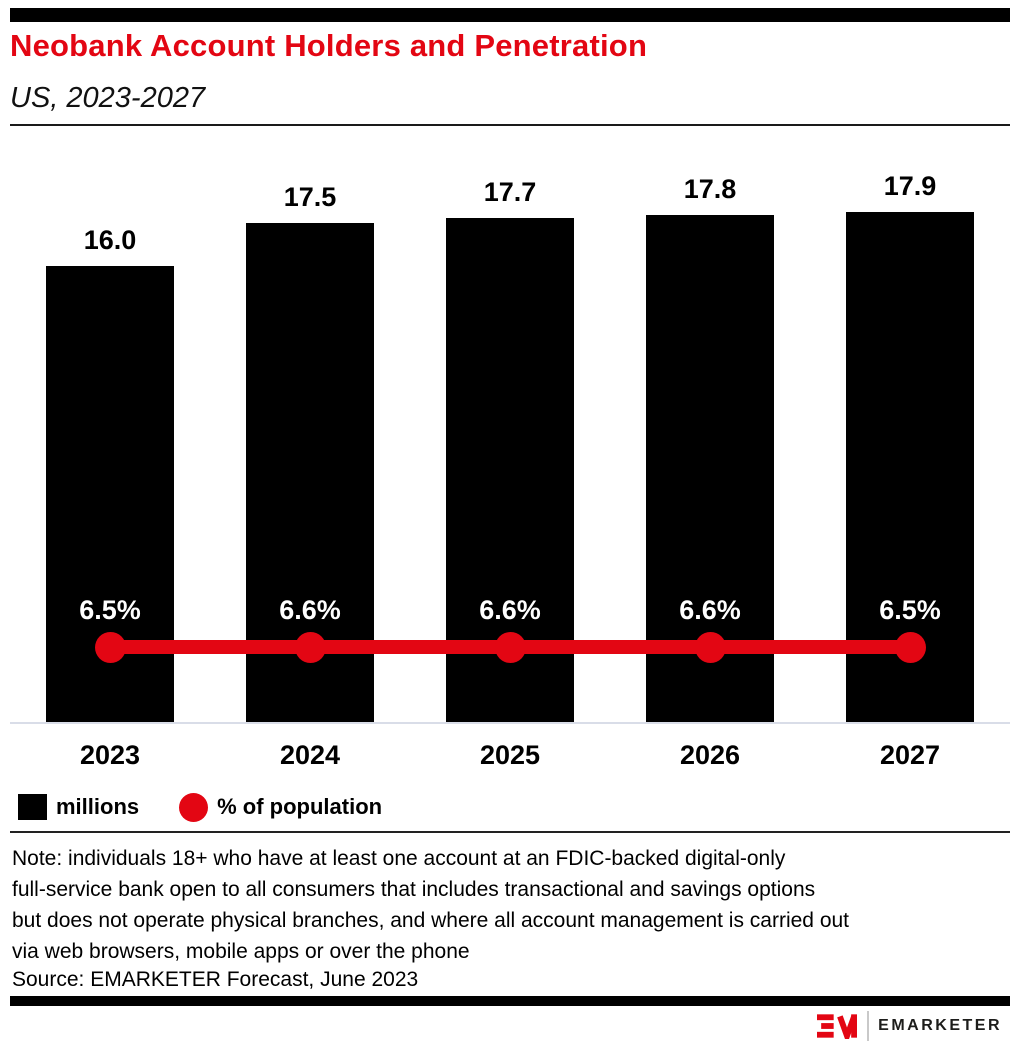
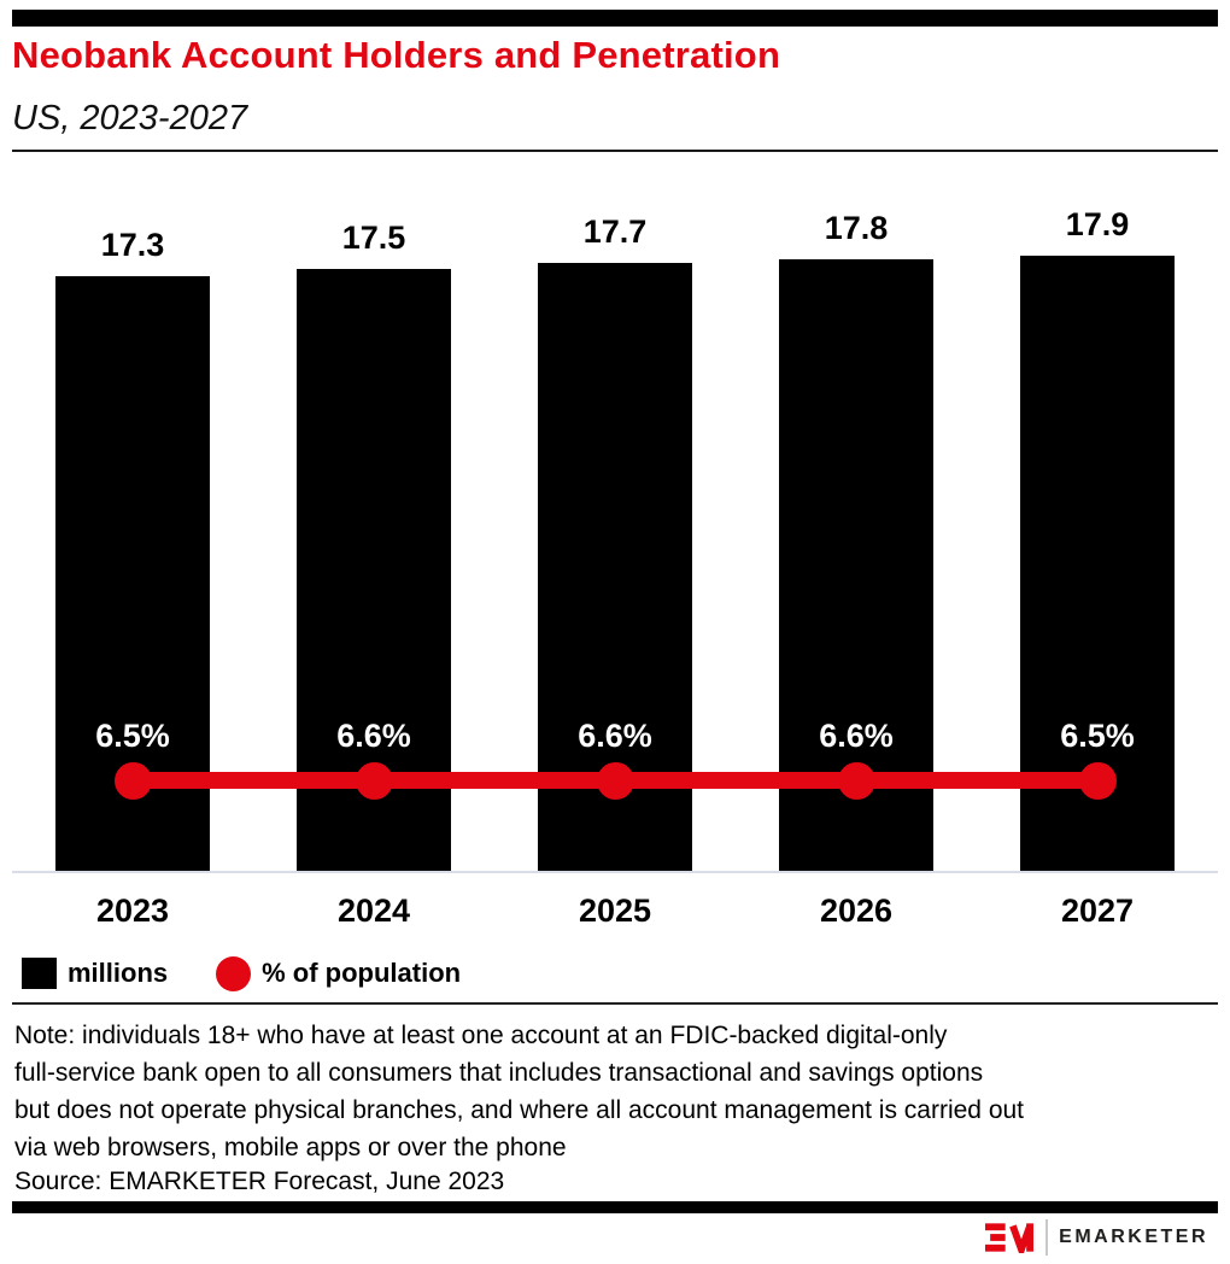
millions/2023: 16.0 -> 17.3
